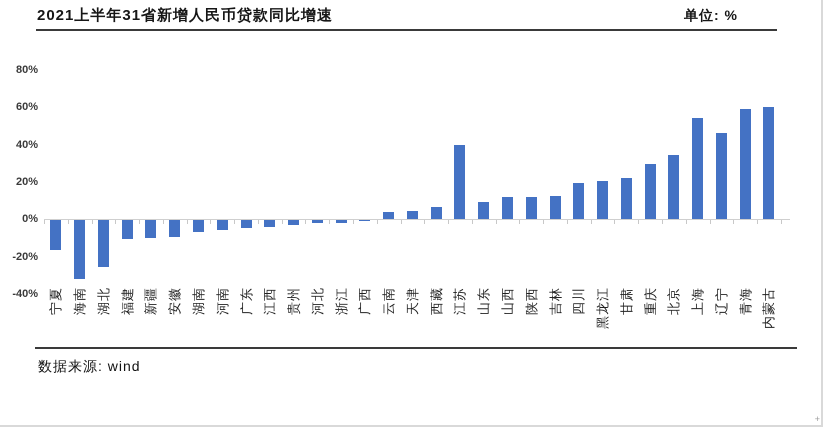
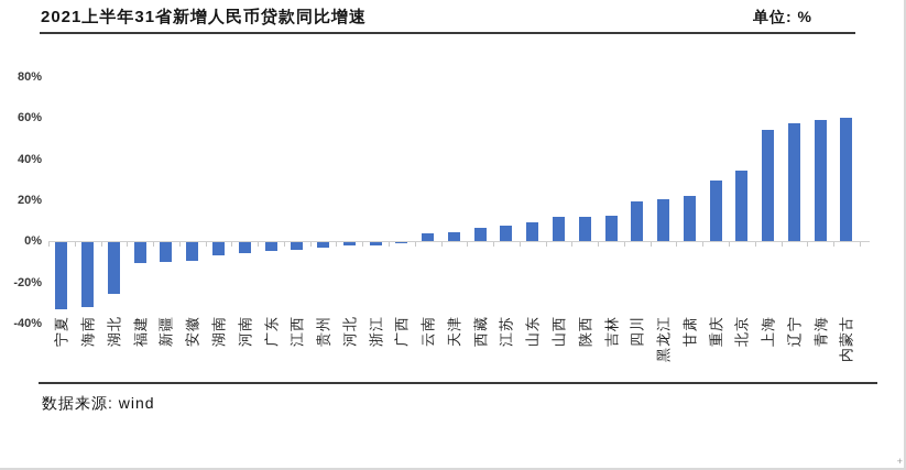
宁夏: -16% -> -33%
江苏: 40% -> 8%
辽宁: 46% -> 57%
